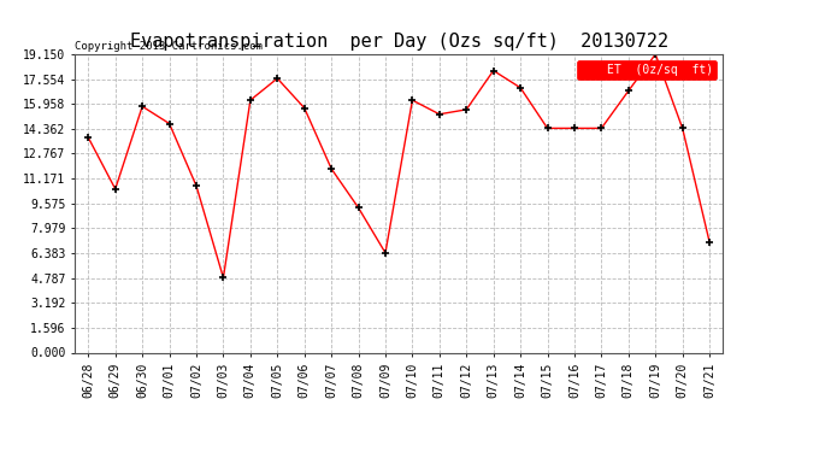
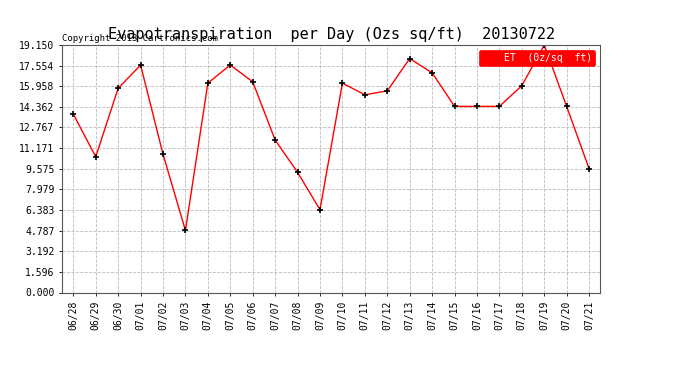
07/01: 14.7 -> 17.6
07/06: 15.7 -> 16.3
07/18: 16.8 -> 16.0
07/21: 7.1 -> 9.6
